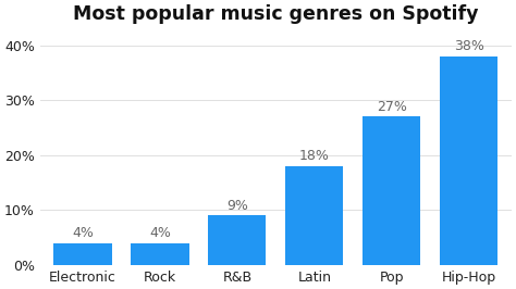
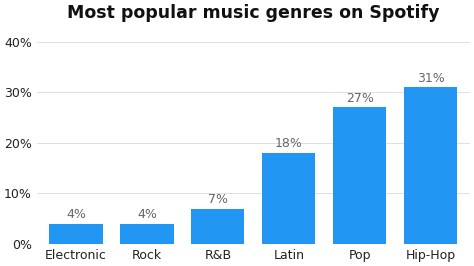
R&B: 9% -> 7%
Hip-Hop: 38% -> 31%
